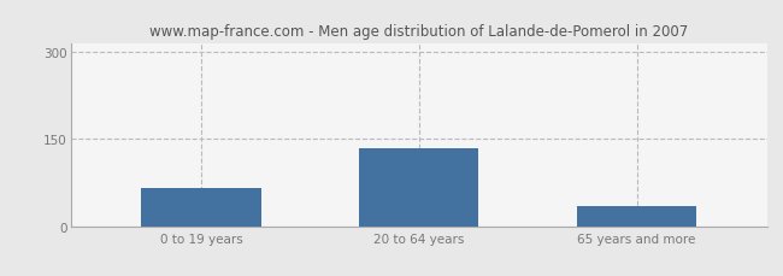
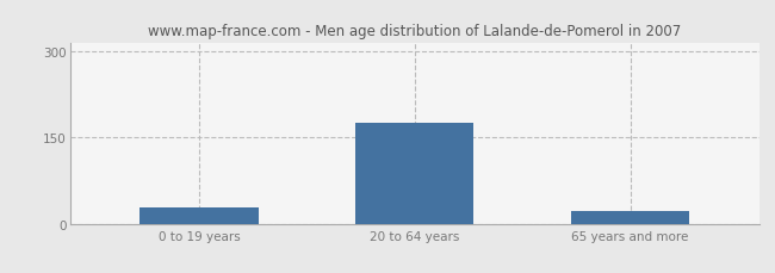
0 to 19 years: 65 -> 28
20 to 64 years: 135 -> 175
65 years and more: 35 -> 23
